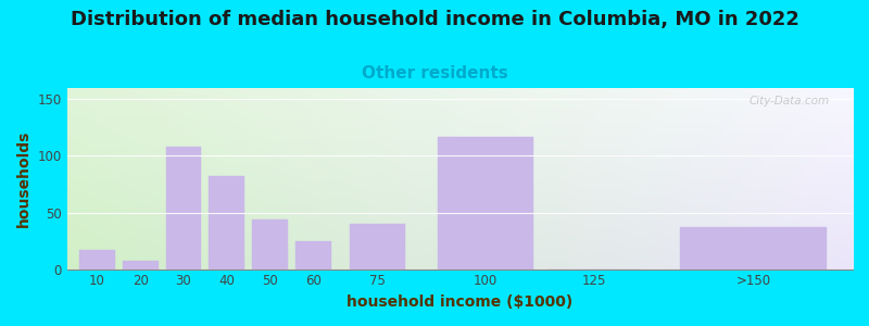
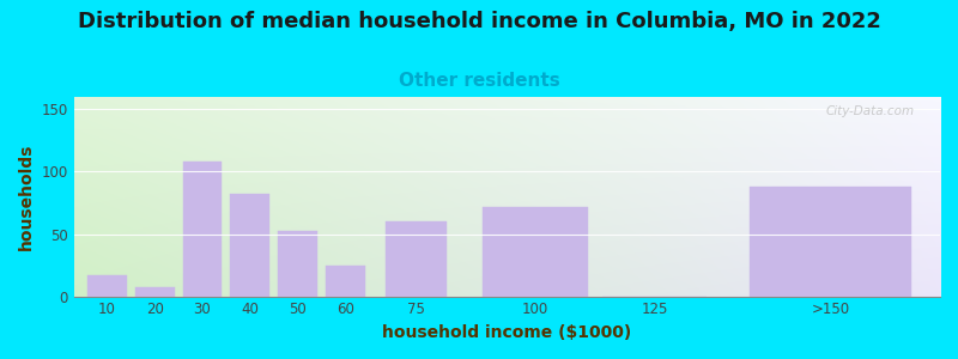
50: 44 -> 52
75: 40 -> 60
100: 117 -> 72
>150: 37 -> 88
